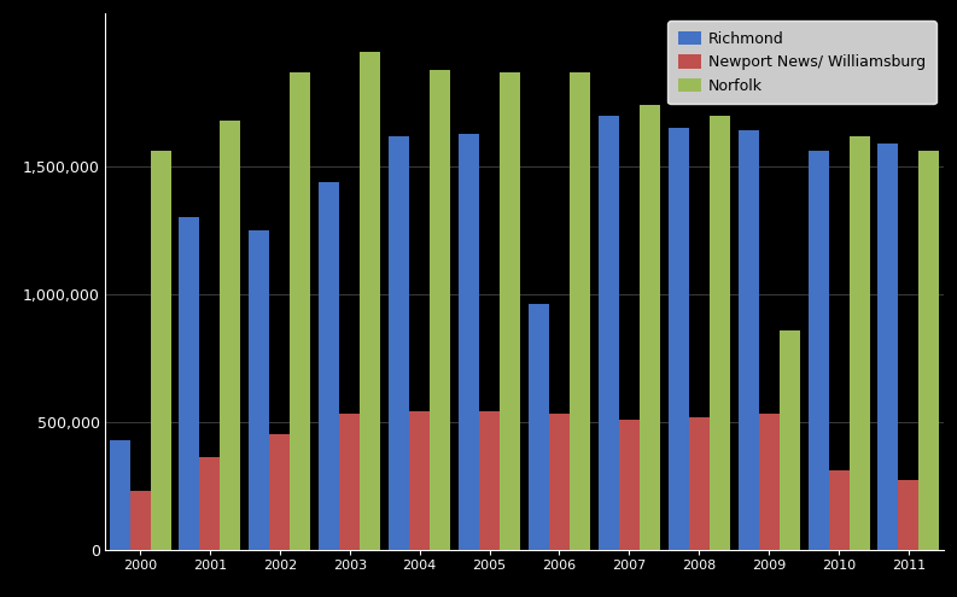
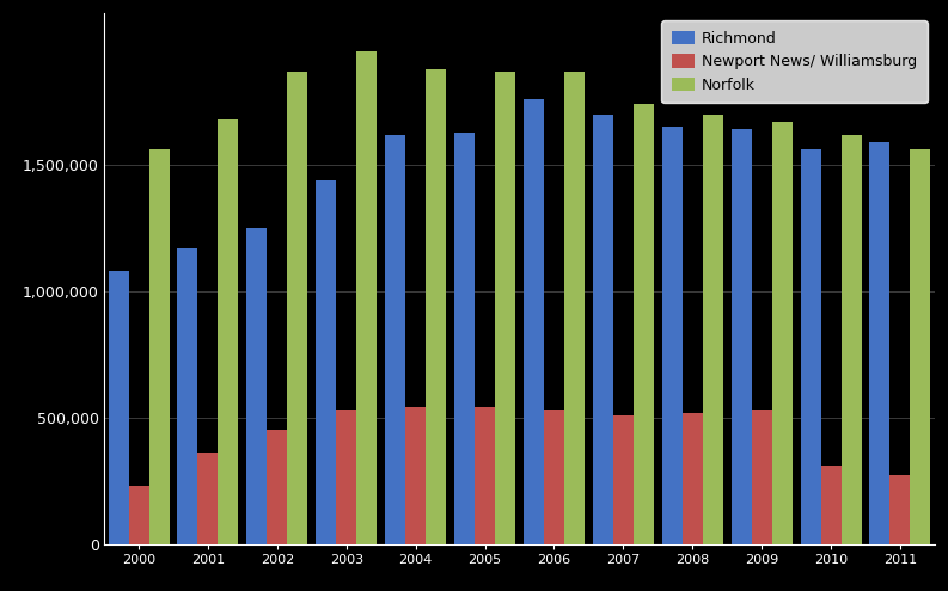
Richmond/2000: 430,000 -> 1,080,000
Richmond/2001: 1,300,000 -> 1,170,000
Richmond/2006: 960,000 -> 1,760,000
Norfolk/2009: 860,000 -> 1,670,000
